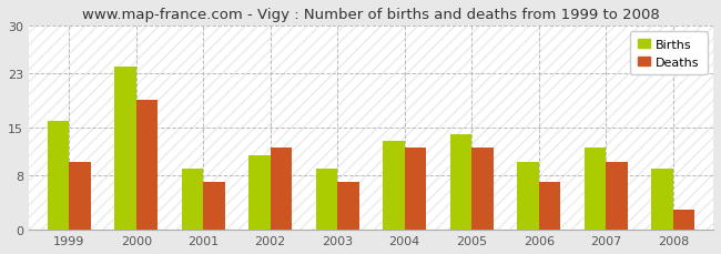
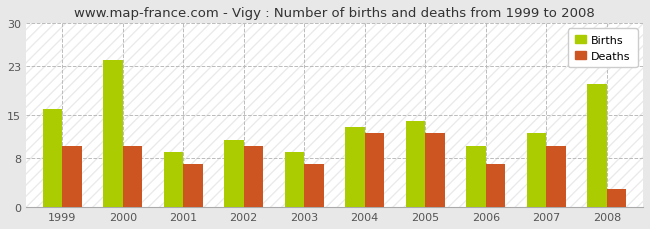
Deaths/2000: 19 -> 10
Deaths/2002: 12 -> 10
Births/2008: 9 -> 20
